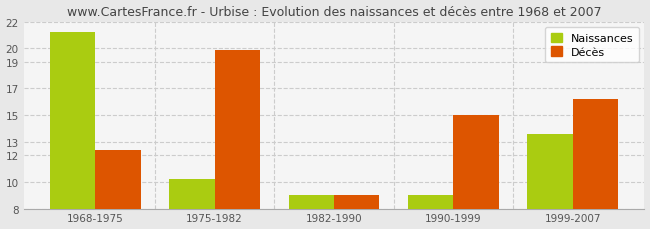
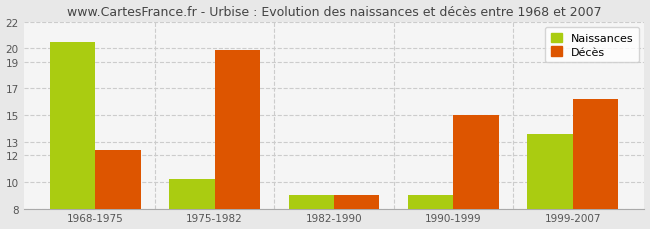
Naissances/1968-1975: 21.2 -> 20.5
